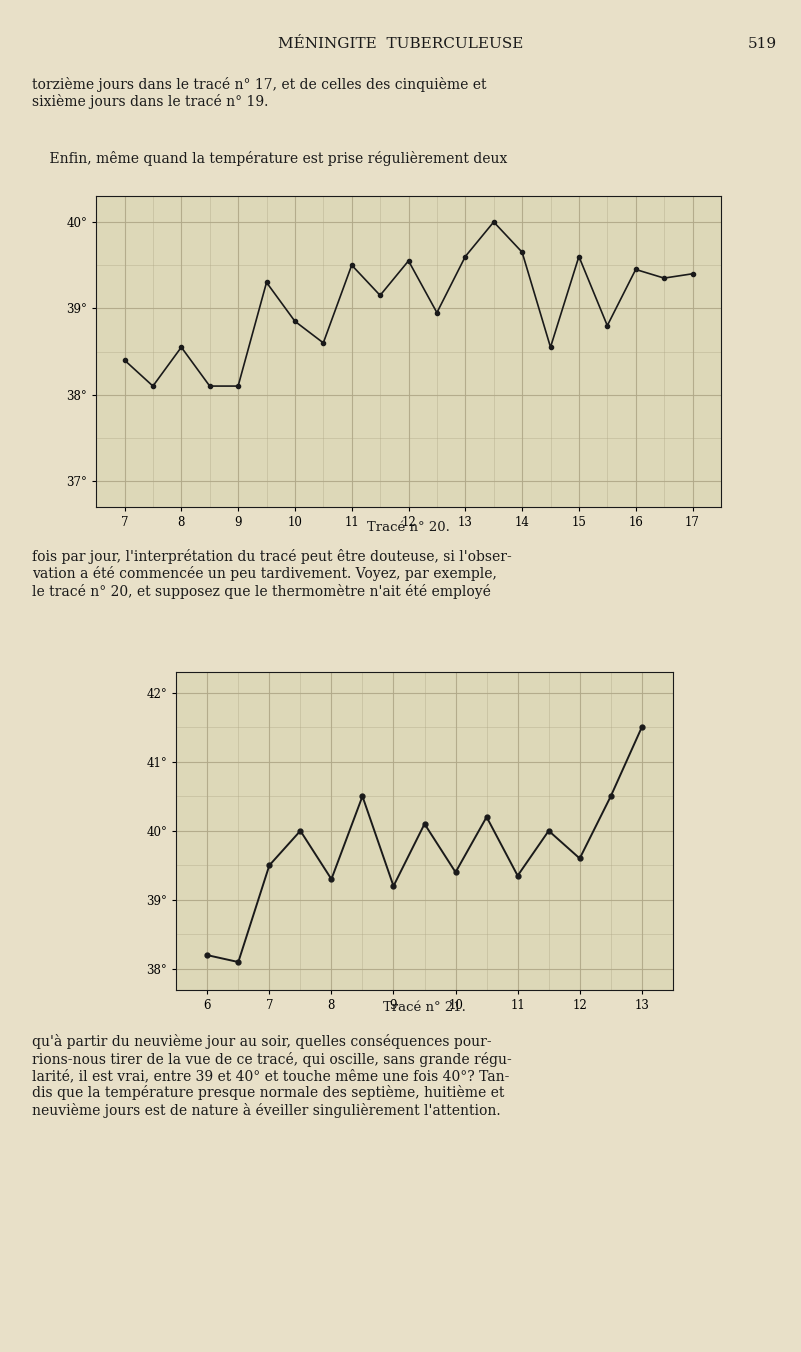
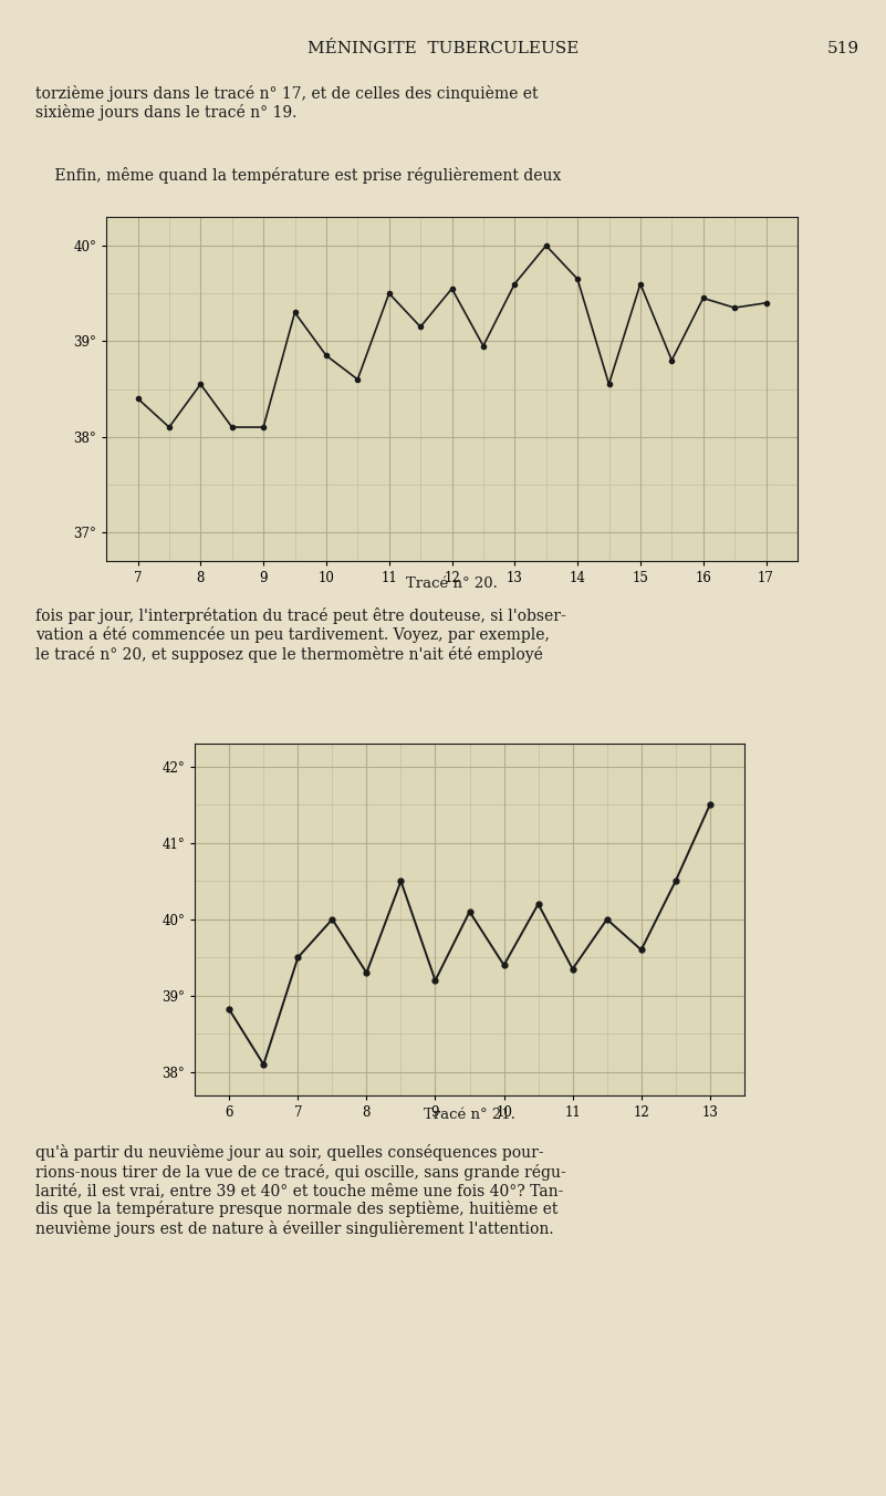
6: 38.20° -> 38.82°
